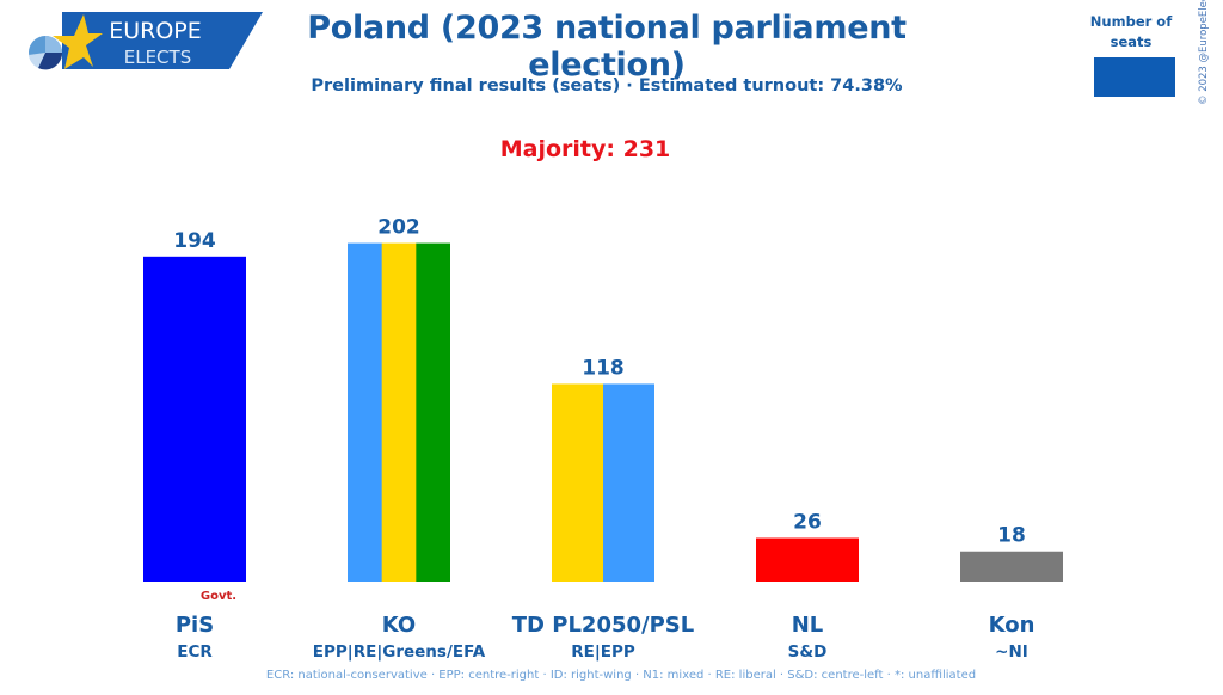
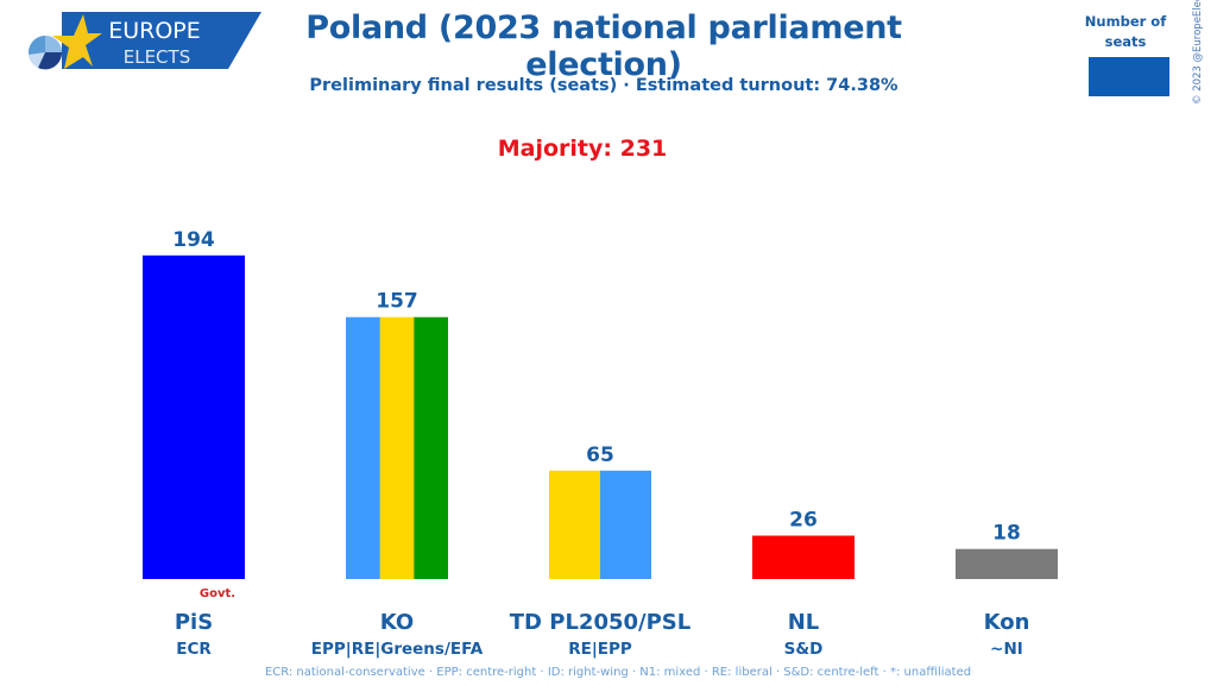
KO: 202 -> 157
TD PL2050/PSL: 118 -> 65
